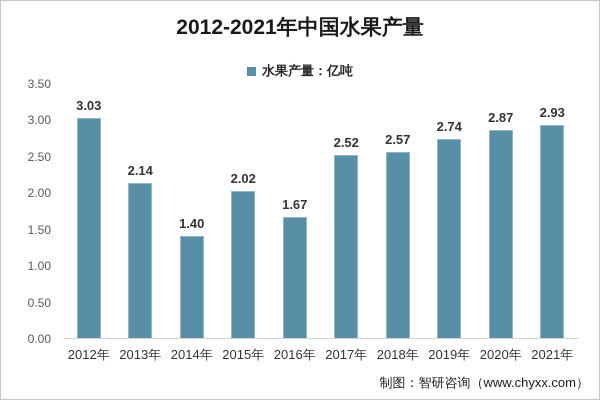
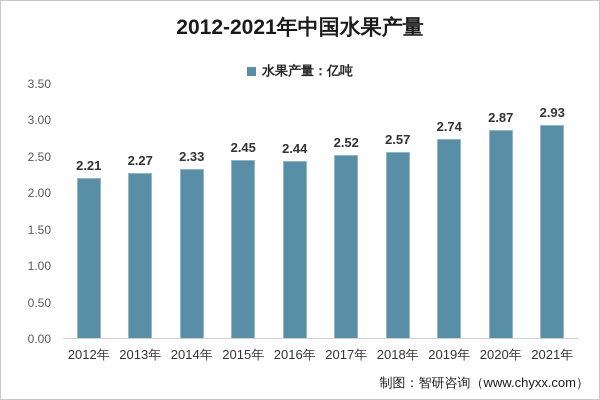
2012年: 3.03 -> 2.21
2013年: 2.14 -> 2.27
2014年: 1.40 -> 2.33
2015年: 2.02 -> 2.45
2016年: 1.67 -> 2.44
